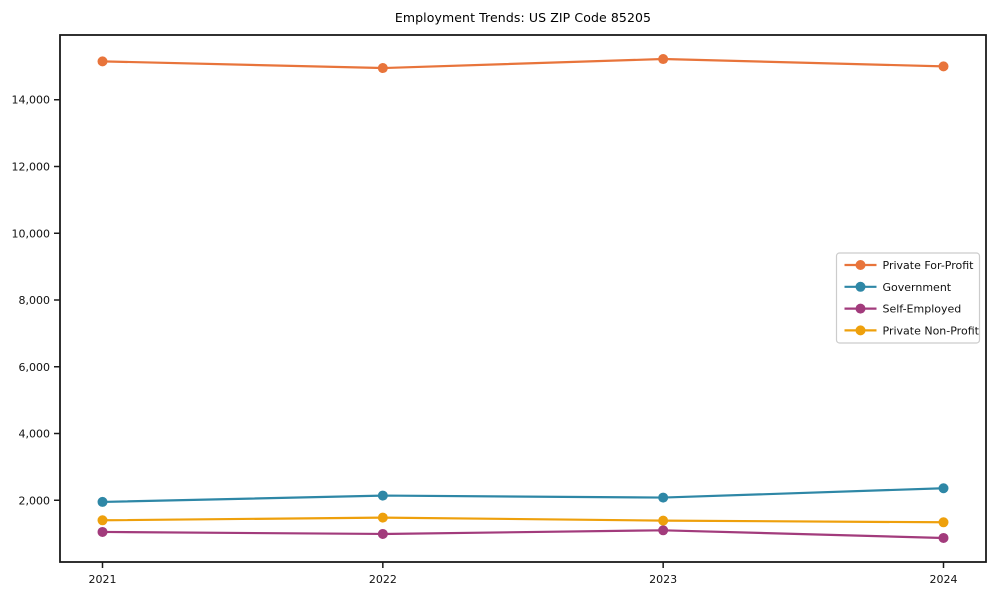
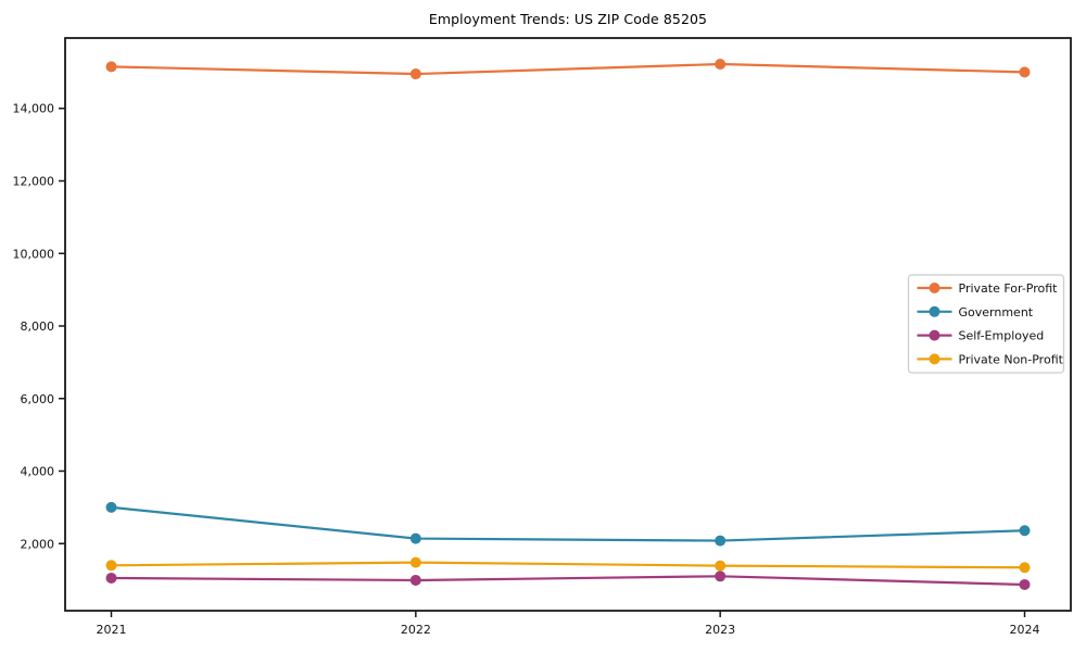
Government/2021: 2000 -> 3000
